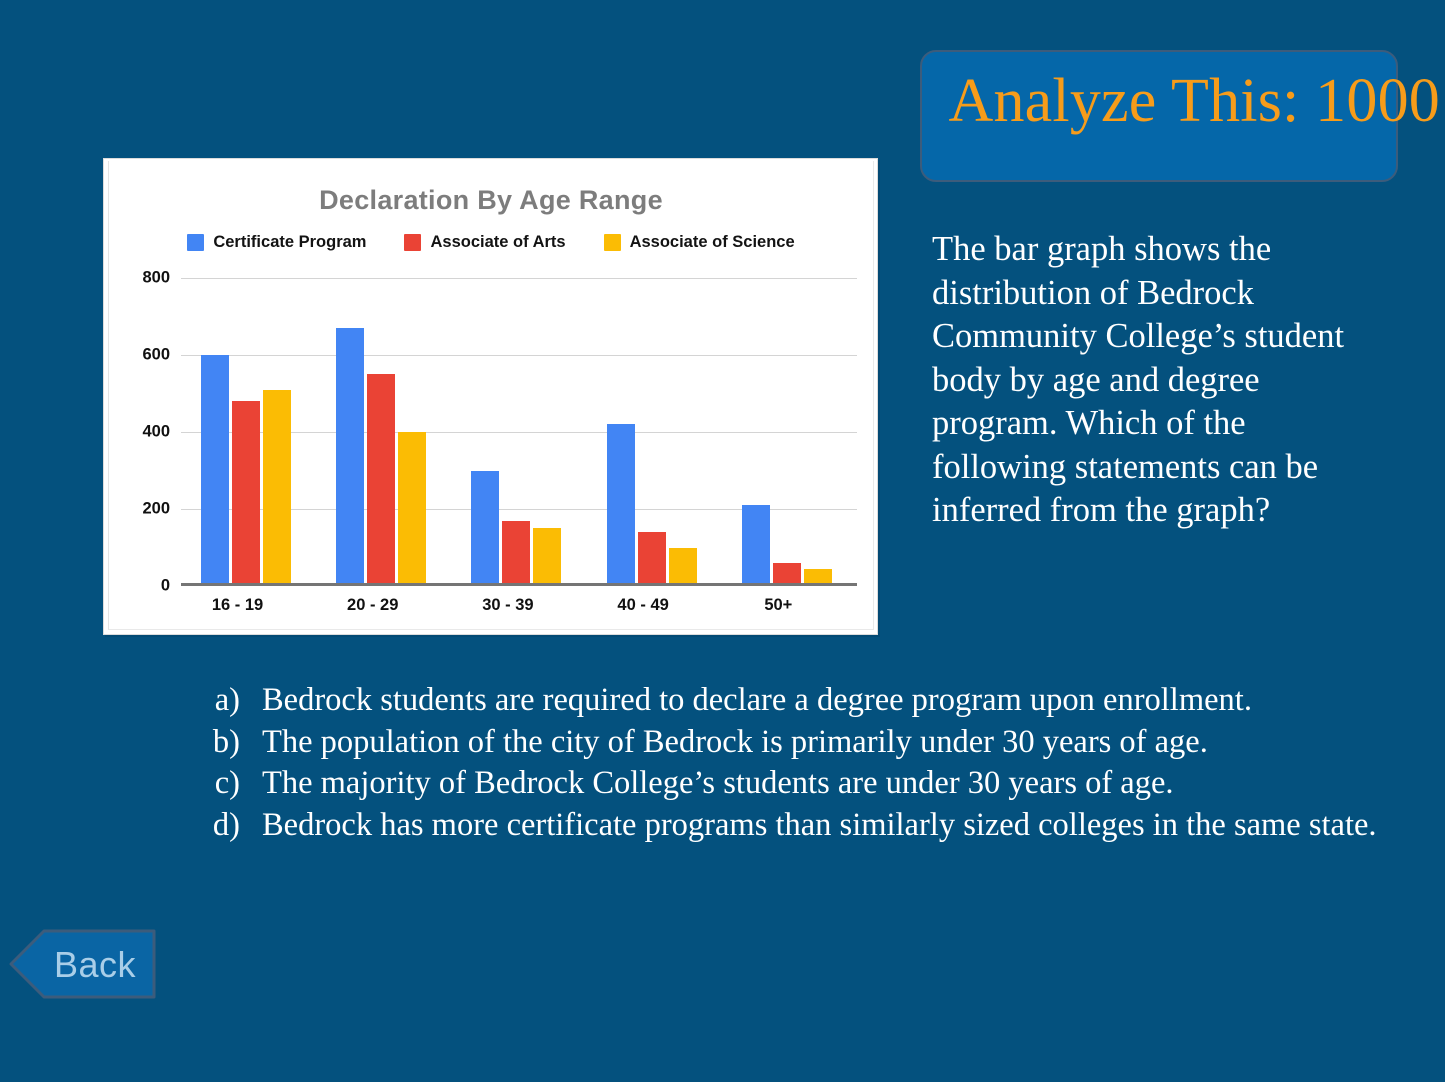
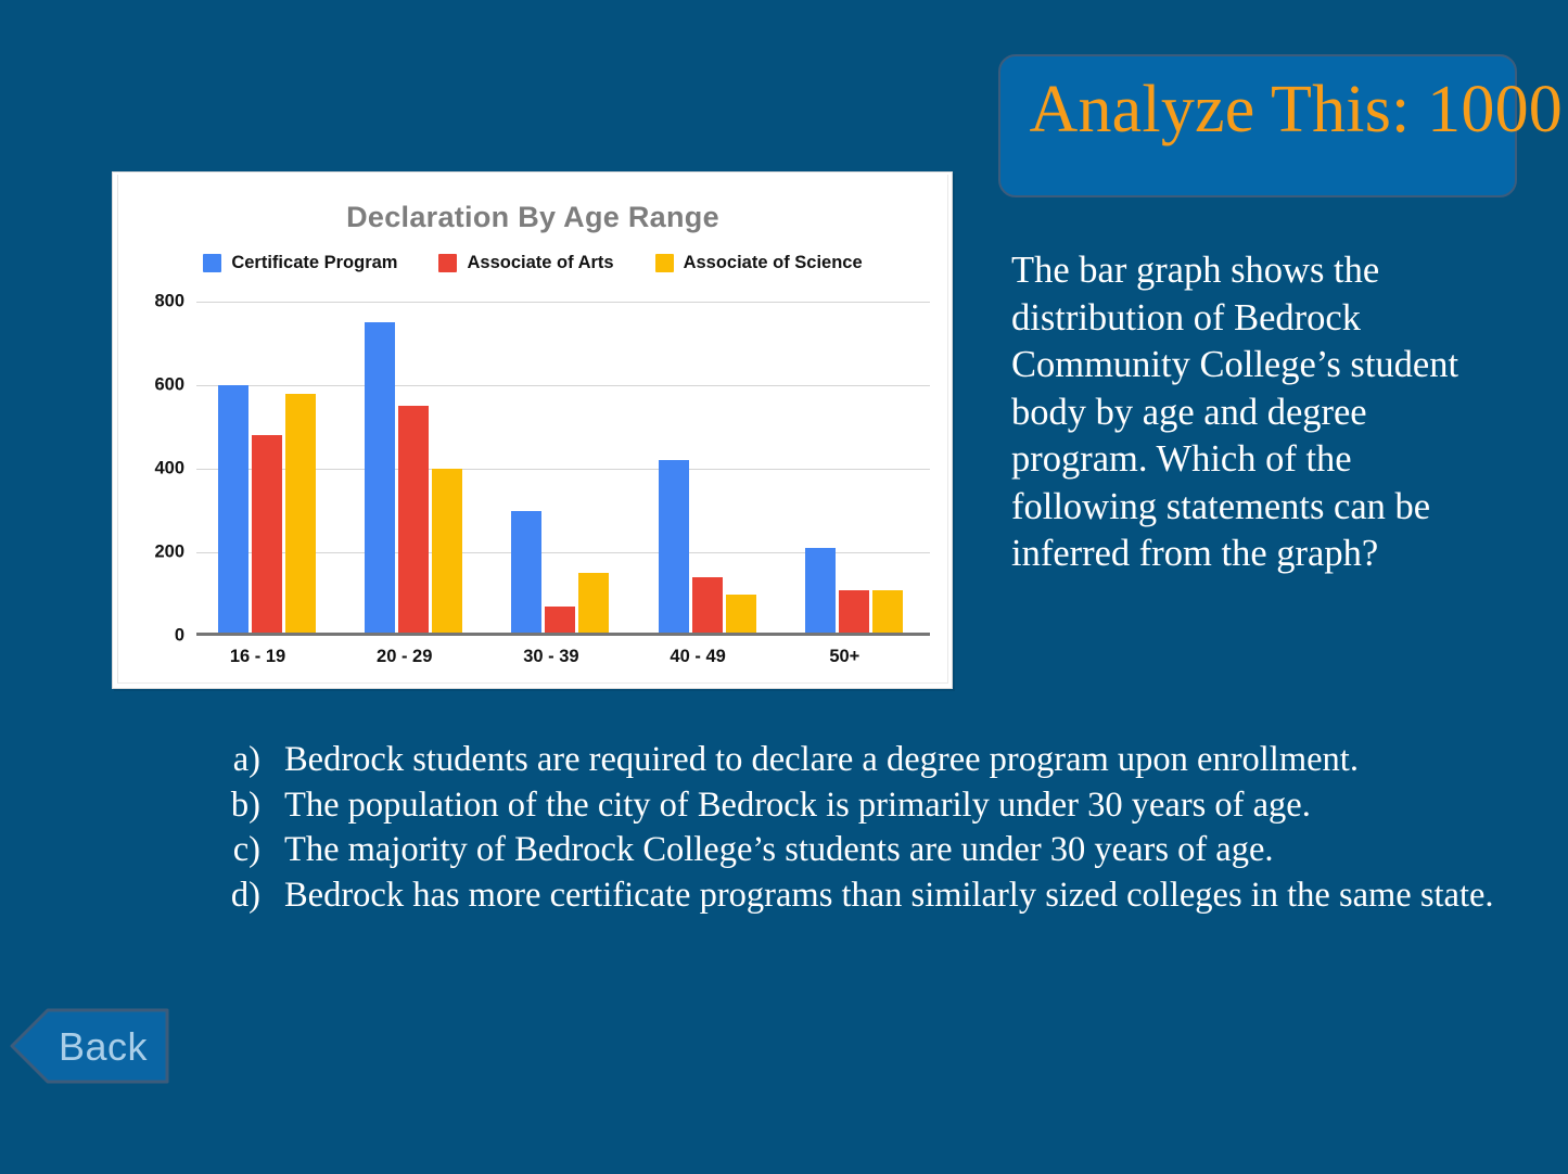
Associate of Science/16 - 19: 510 -> 580
Certificate Program/20 - 29: 670 -> 750
Associate of Arts/30 - 39: 170 -> 70
Associate of Arts/50+: 60 -> 110
Associate of Science/50+: 40 -> 110
